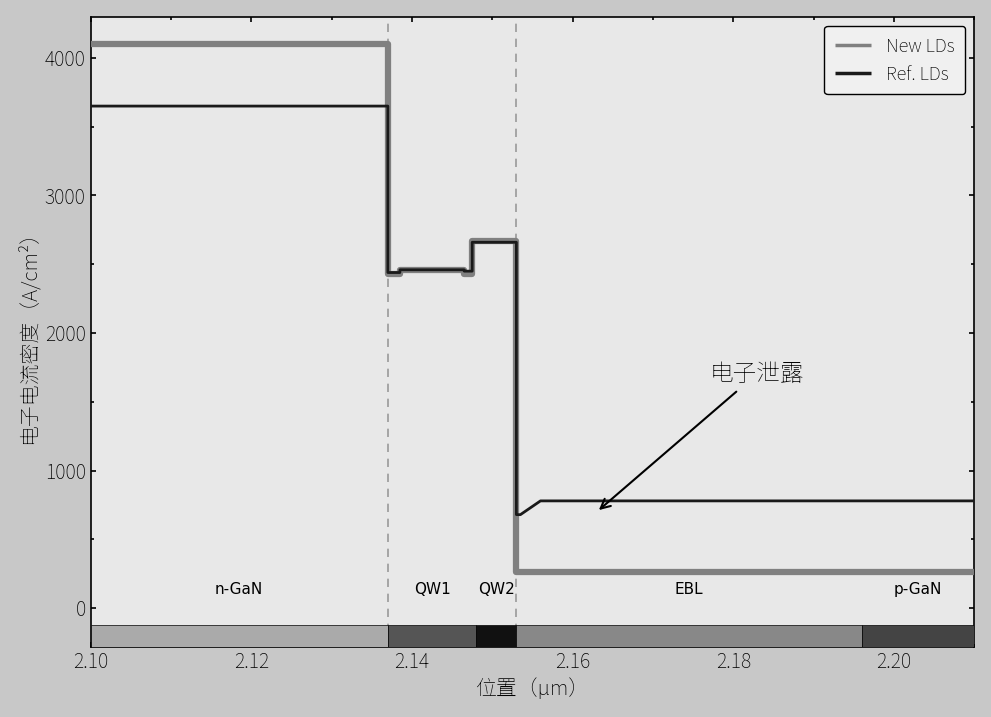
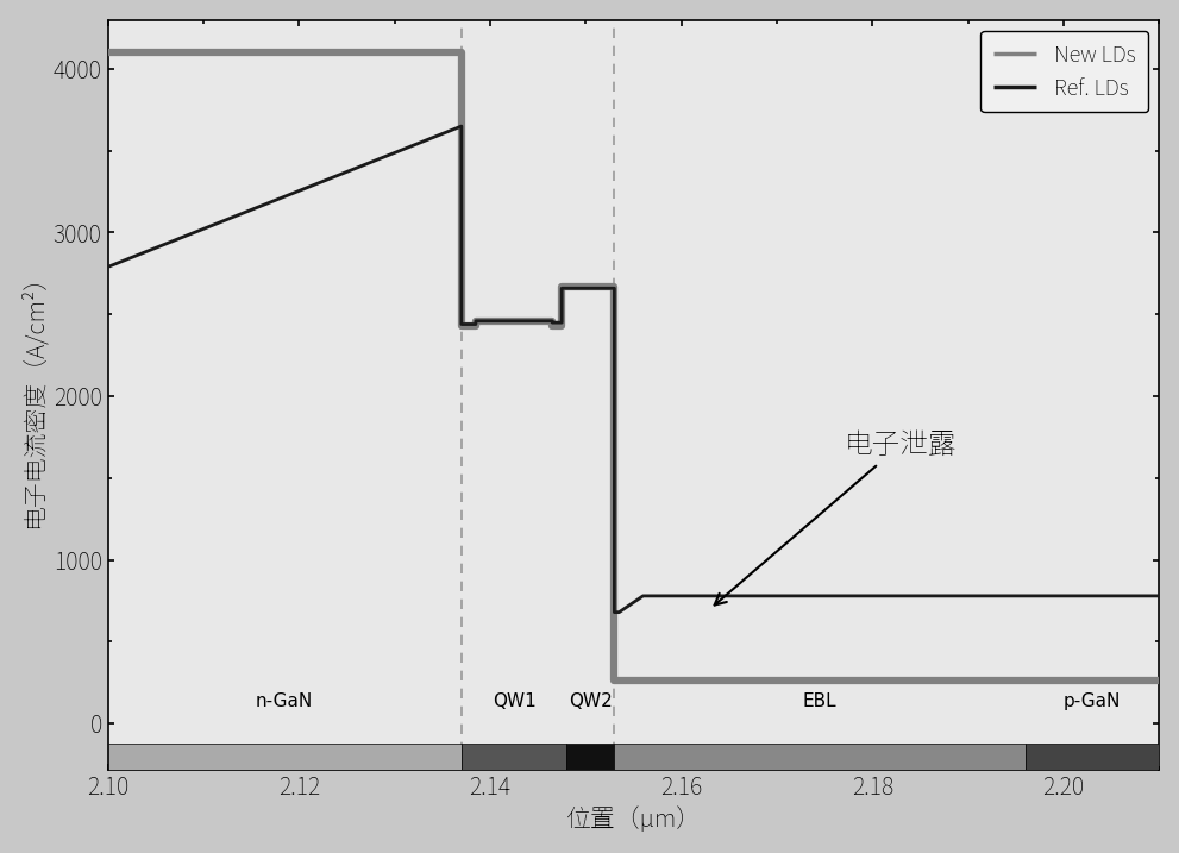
Ref. LDs/2.10: 3650 -> 2790
